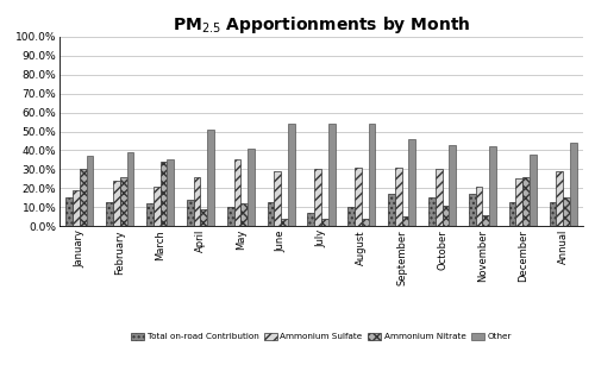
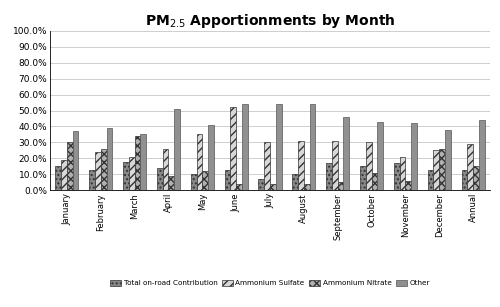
Total on-road Contribution/March: 12% -> 18%
Ammonium Sulfate/June: 29% -> 52%
